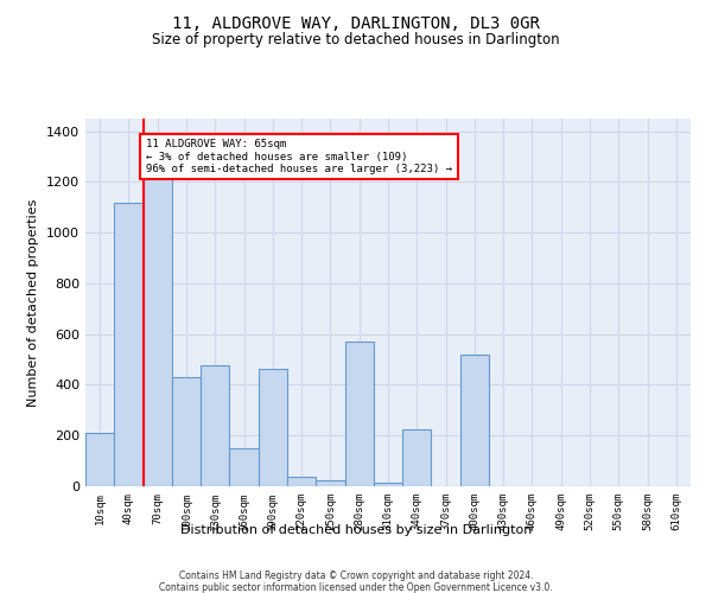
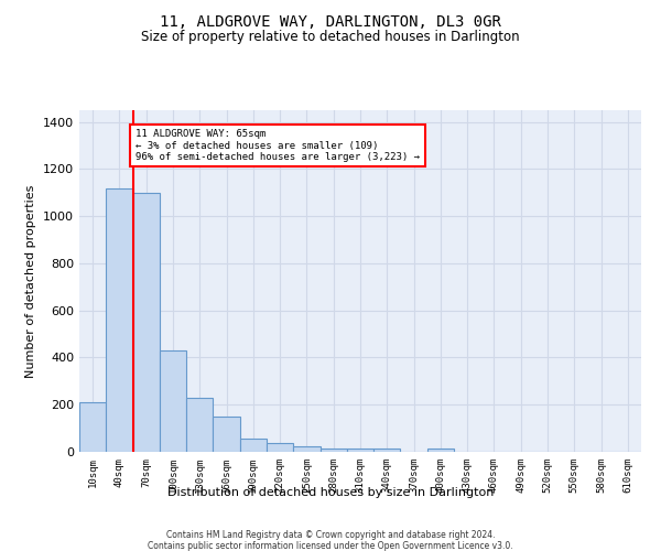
70sqm: 1215 -> 1100
130sqm: 475 -> 230
190sqm: 465 -> 55
280sqm: 570 -> 12
340sqm: 225 -> 15
400sqm: 520 -> 12
